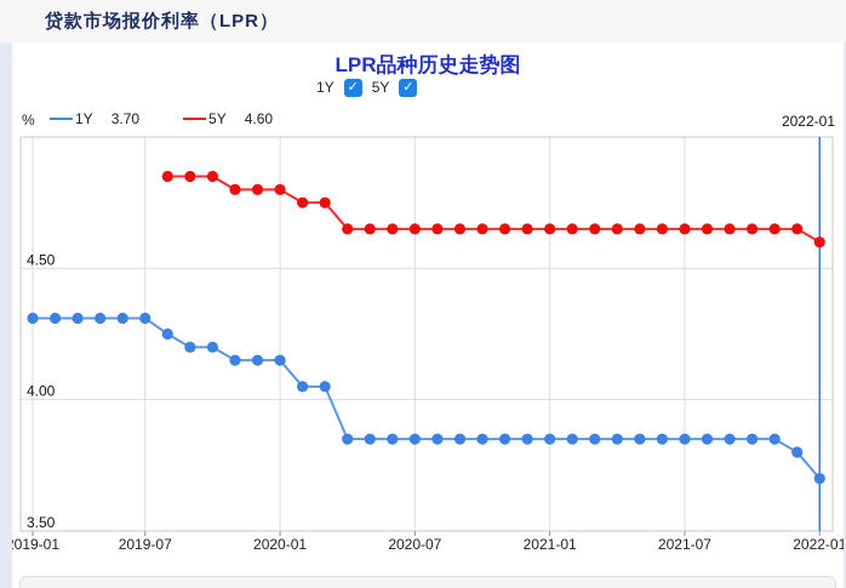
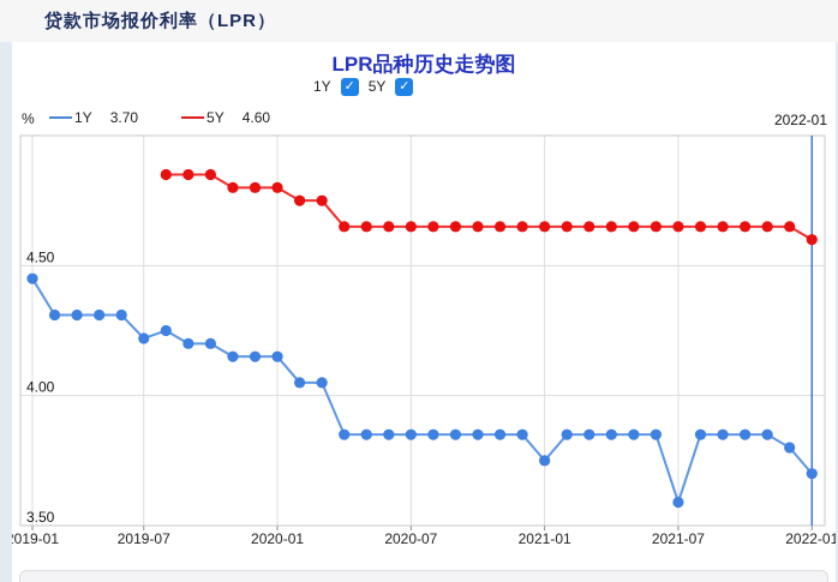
1Y/2019-01: 4.31 -> 4.45
1Y/2019-07: 4.31 -> 4.22
1Y/2021-01: 3.85 -> 3.75
1Y/2021-07: 3.85 -> 3.59
